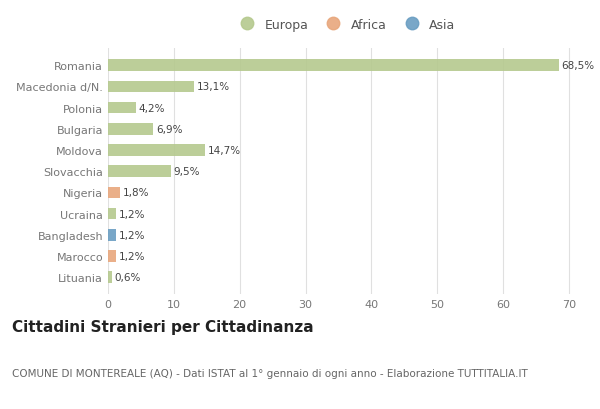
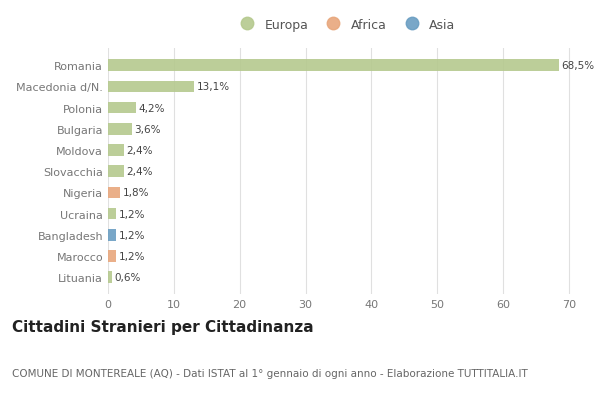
Bulgaria: 6,9% -> 3,6%
Moldova: 14,7% -> 2,4%
Slovacchia: 9,5% -> 2,4%
